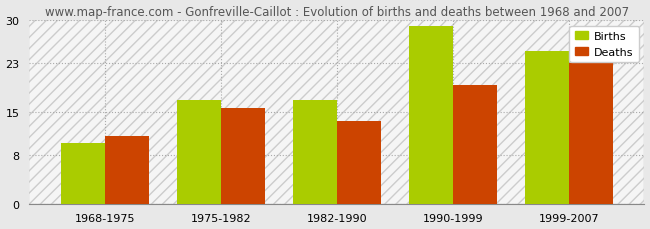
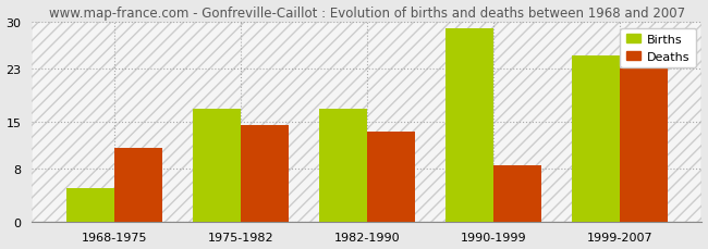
Births/1968-1975: 10 -> 5
Deaths/1975-1982: 15.6 -> 14.5
Deaths/1990-1999: 19.4 -> 8.5
